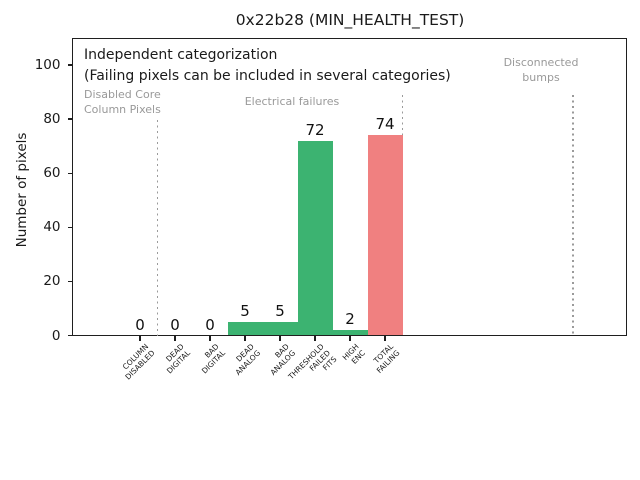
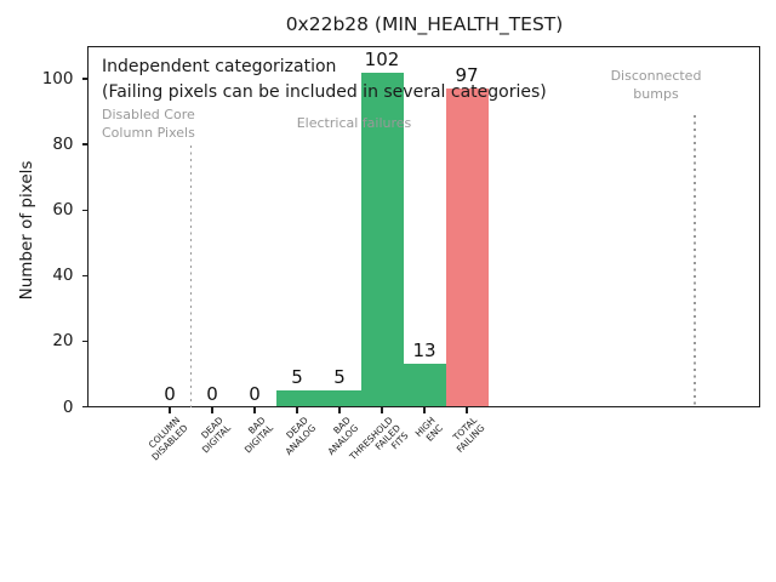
THRESHOLD FAILED FITS: 72 -> 102
HIGH ENC: 2 -> 13
TOTAL FAILING: 74 -> 97
